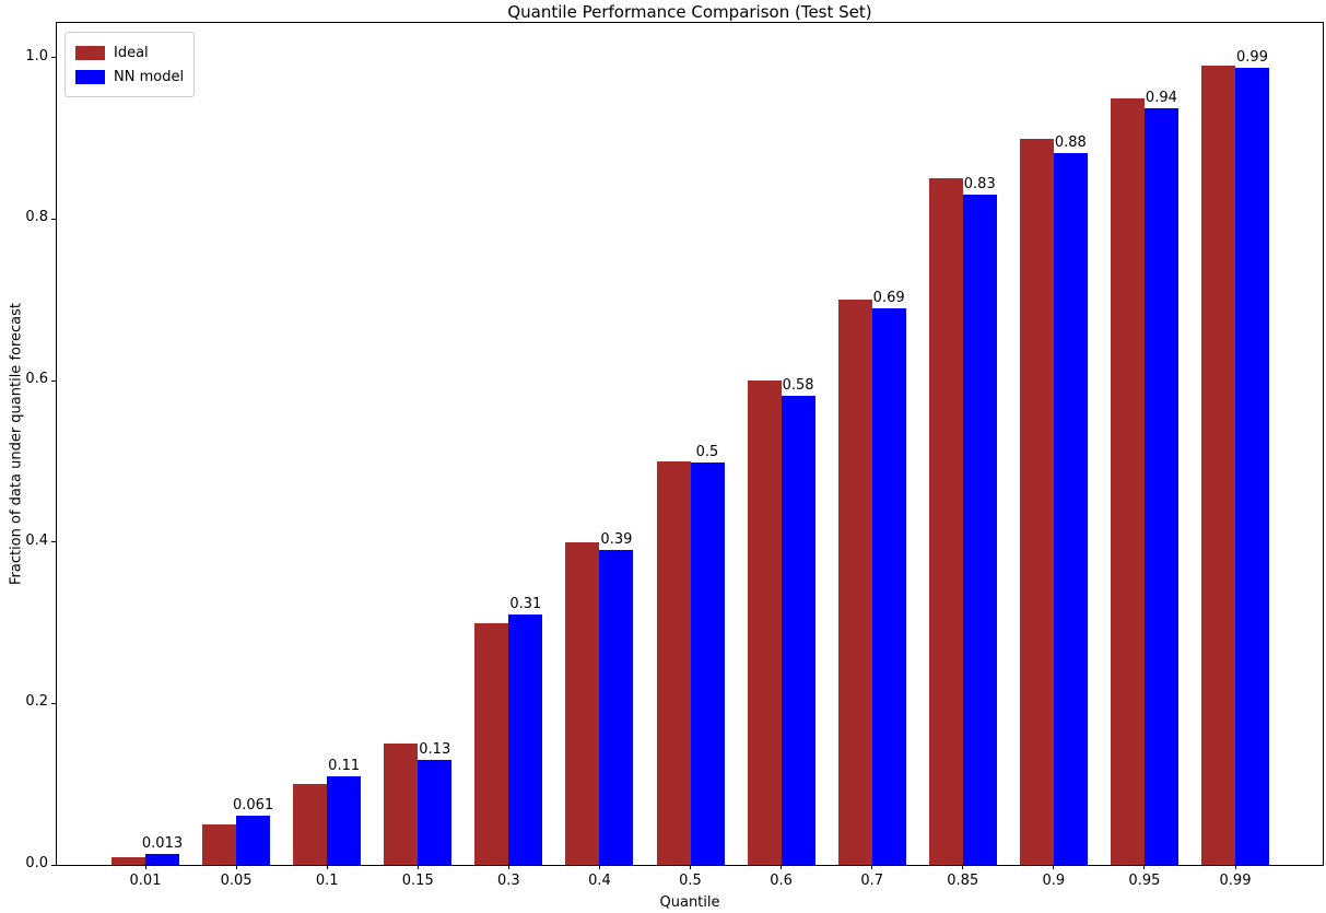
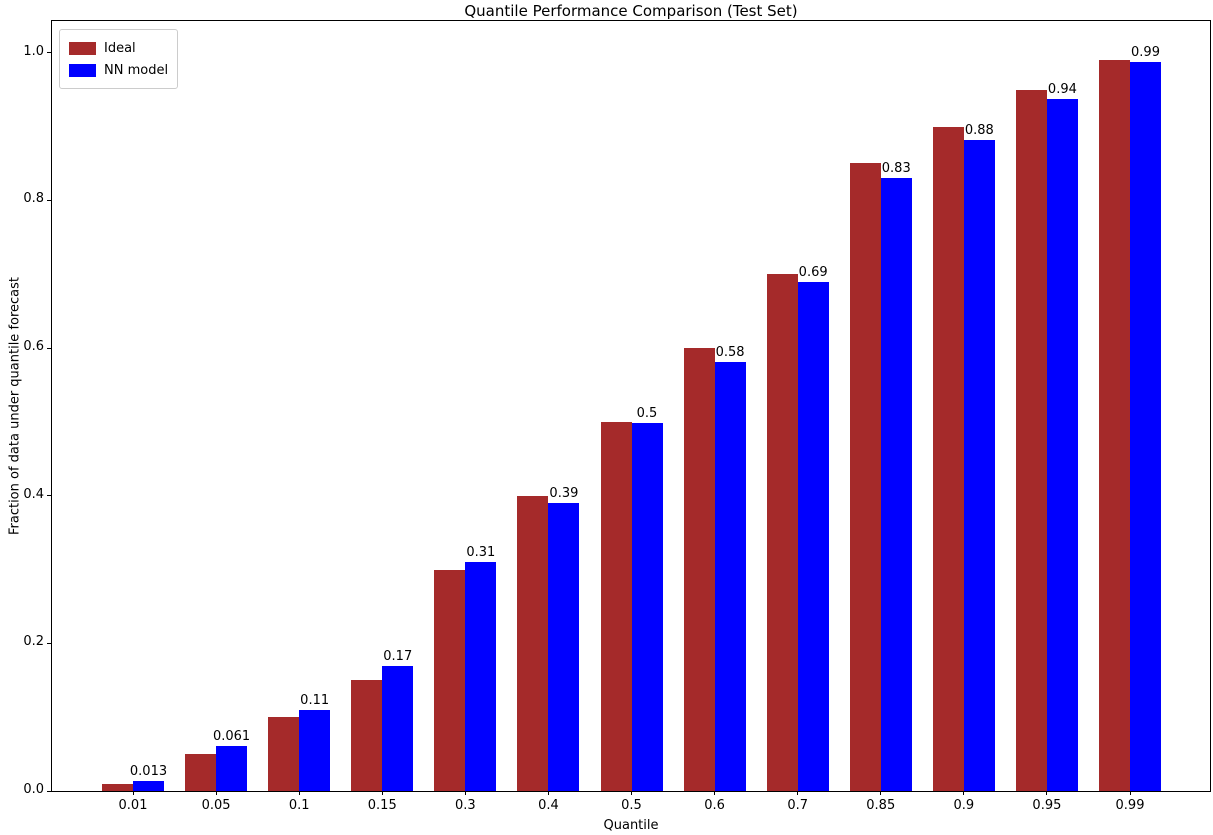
NN model/0.15: 0.13 -> 0.17
